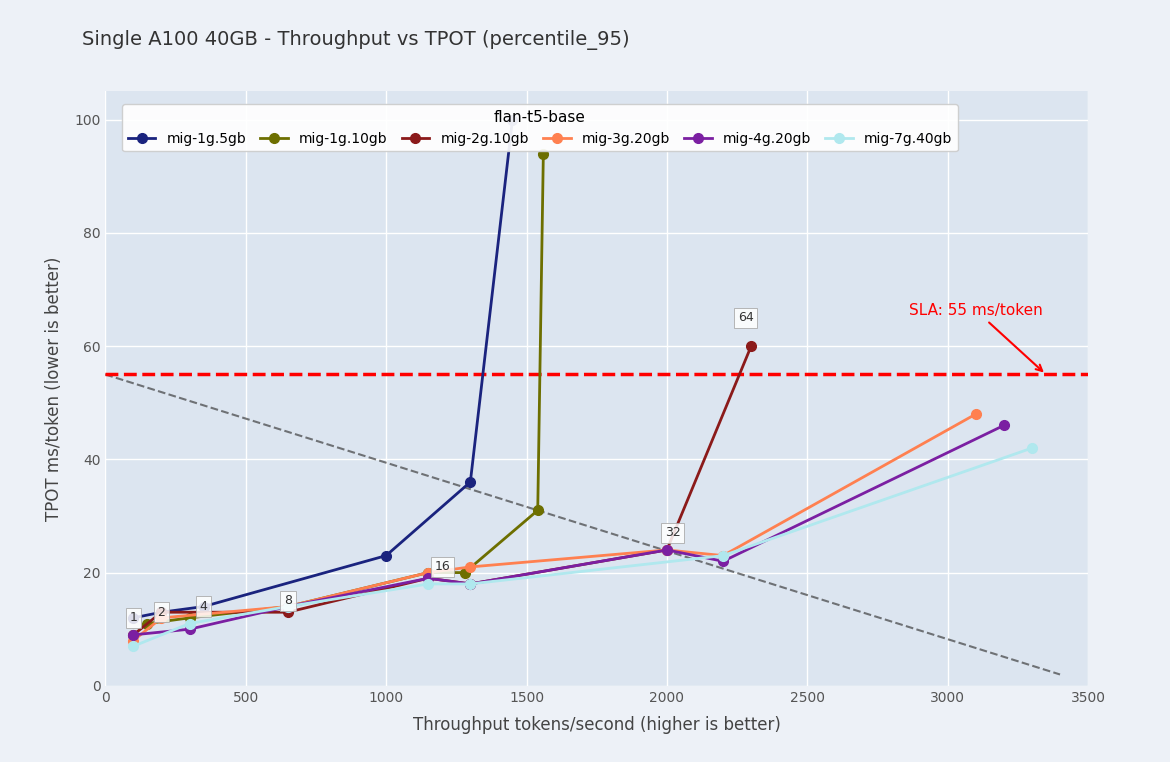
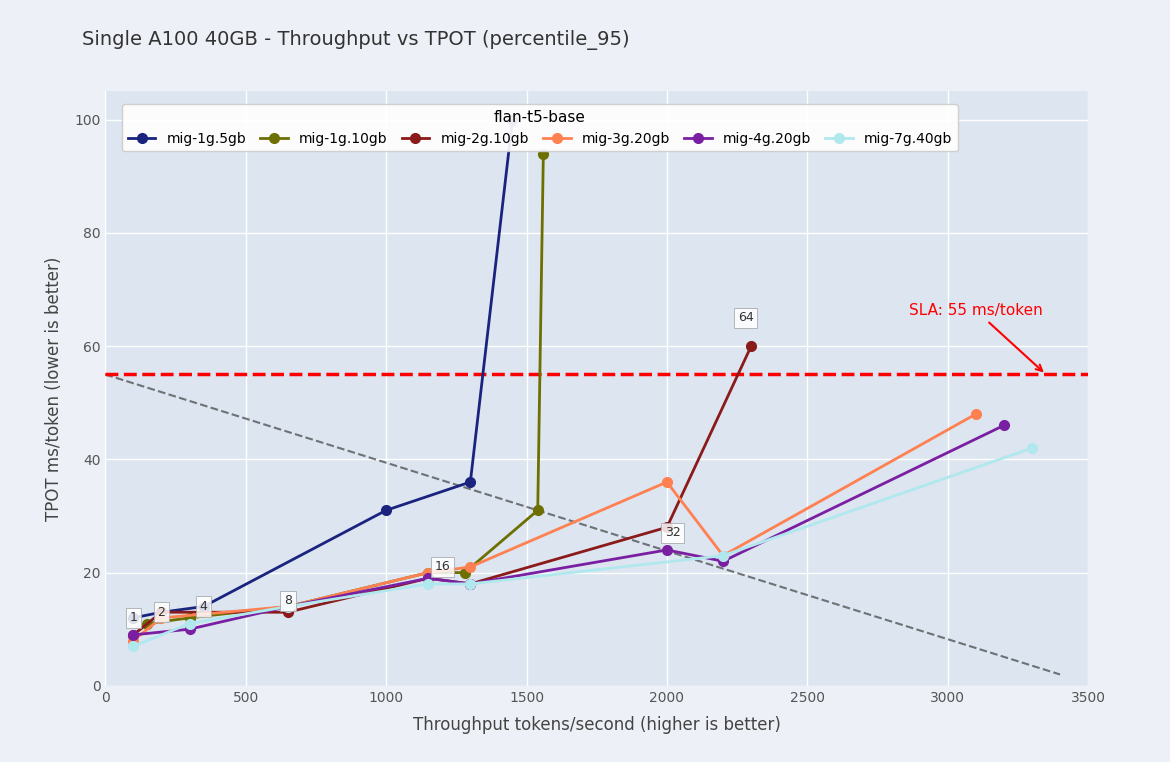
mig-1g.5gb/1000: 23 -> 31
mig-2g.10gb/2000: 24 -> 28
mig-3g.20gb/2000: 24 -> 36
